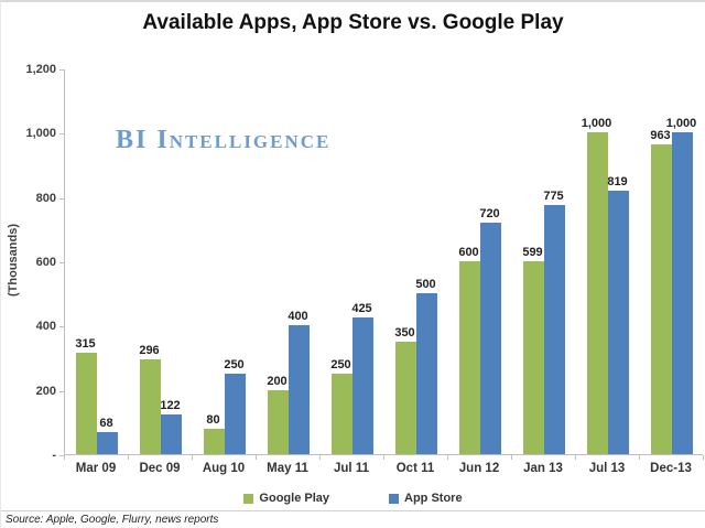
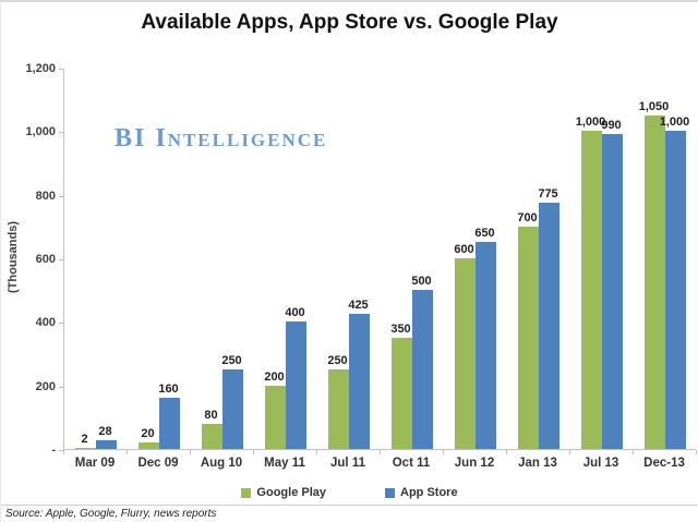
Google Play/Mar 09: 315 -> 2
App Store/Mar 09: 68 -> 28
Google Play/Dec 09: 296 -> 20
App Store/Dec 09: 122 -> 160
App Store/Jun 12: 720 -> 650
Google Play/Jan 13: 599 -> 700
App Store/Jul 13: 819 -> 990
Google Play/Dec-13: 963 -> 1,050
